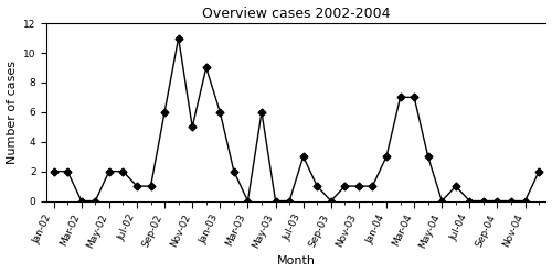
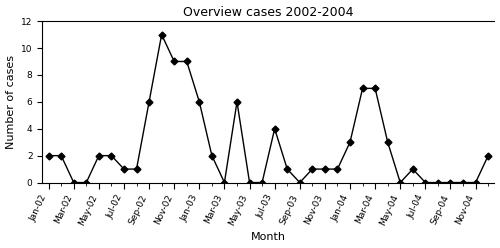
Nov-02: 5 -> 9
Jul-03: 3 -> 4
